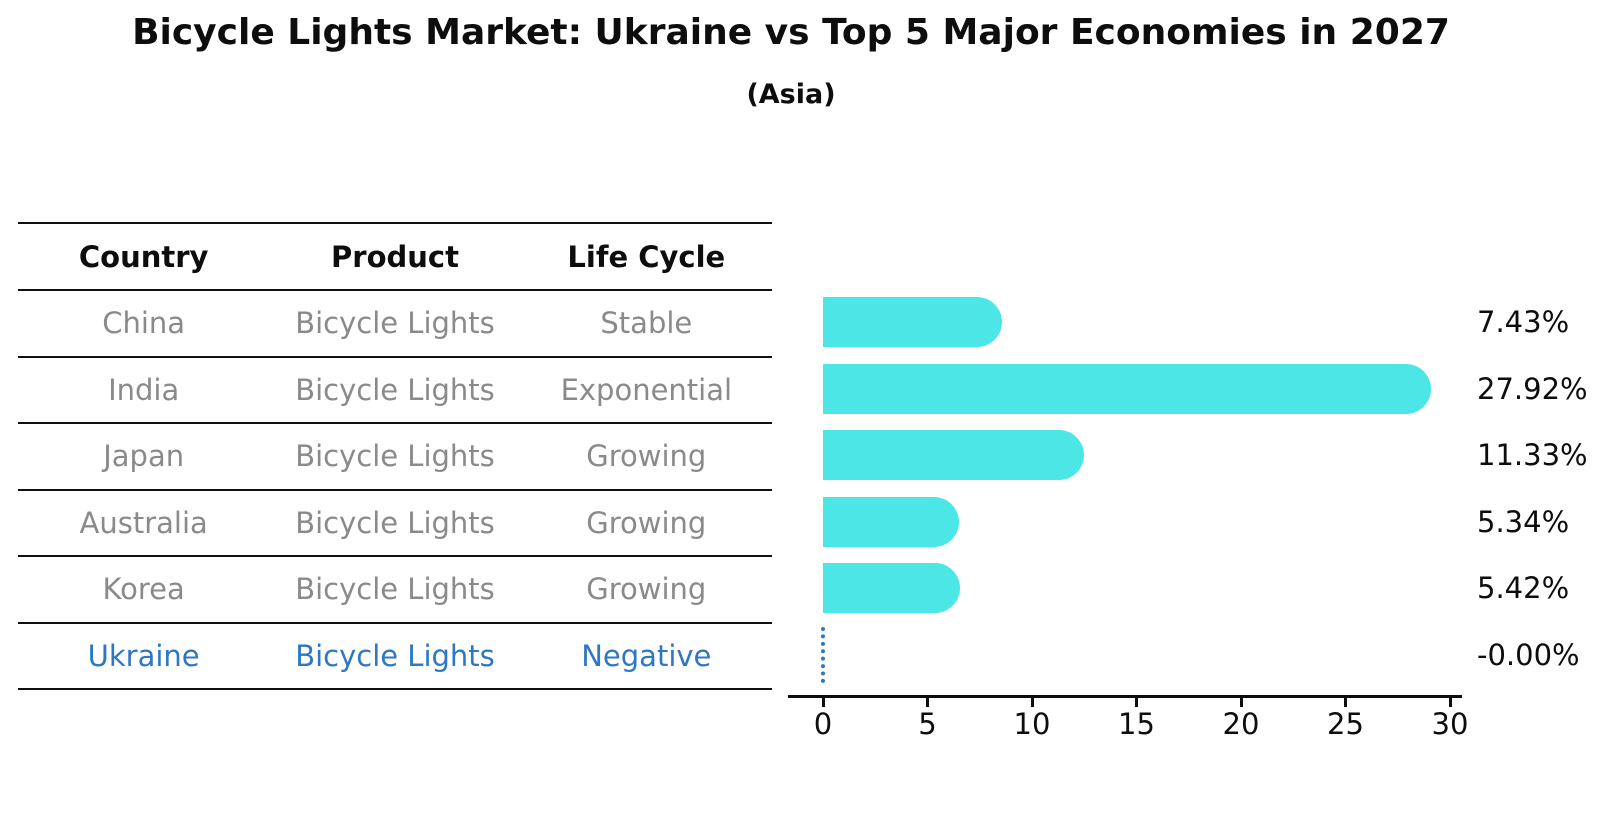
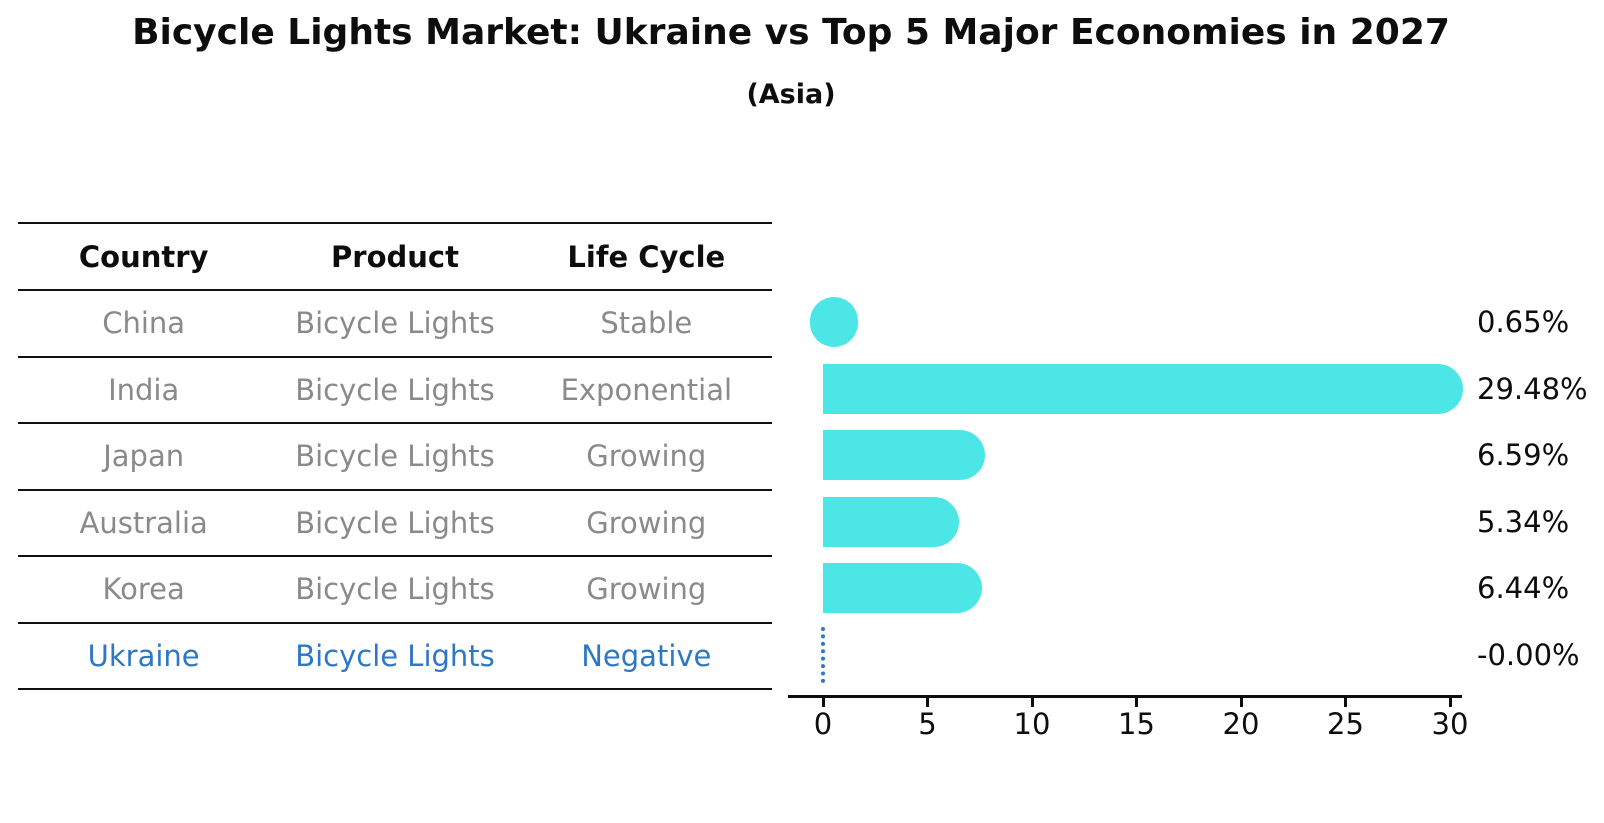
China: 7.43% -> 0.65%
India: 27.92% -> 29.48%
Japan: 11.33% -> 6.59%
Korea: 5.42% -> 6.44%
